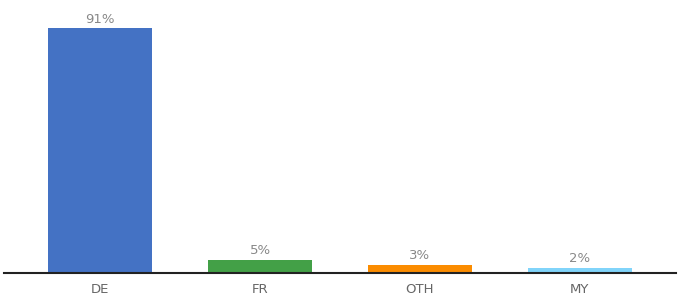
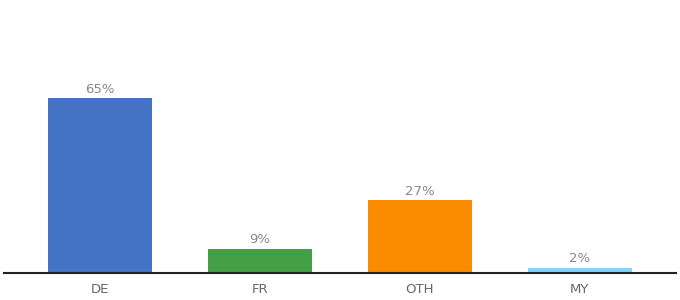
DE: 91% -> 65%
FR: 5% -> 9%
OTH: 3% -> 27%
